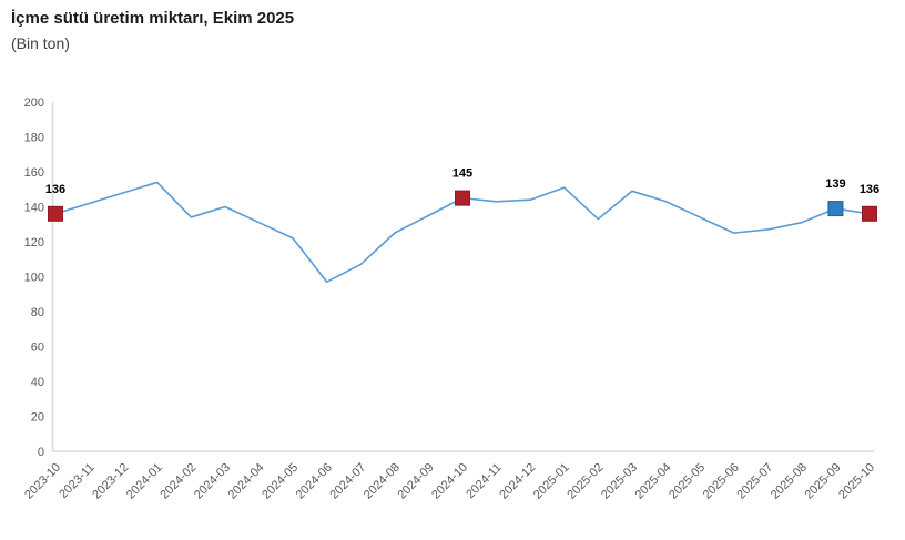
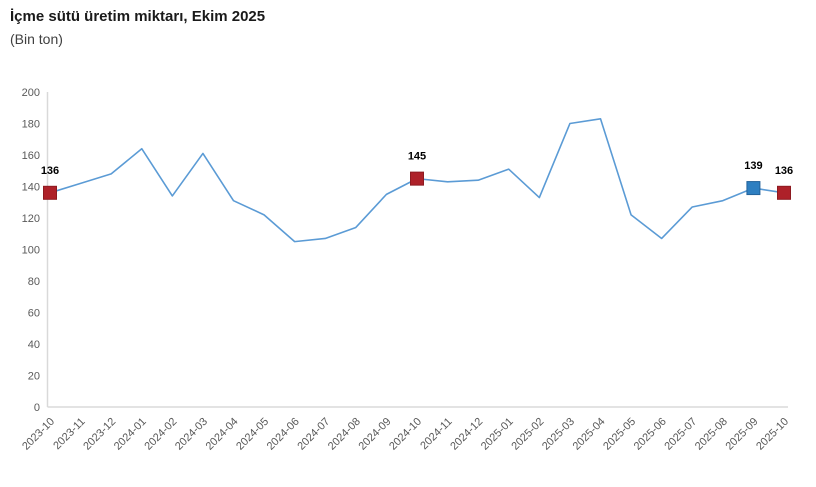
2024-01: 154 -> 164
2024-03: 140 -> 161
2024-06: 97 -> 105
2024-08: 125 -> 114
2025-03: 149 -> 180
2025-04: 143 -> 183
2025-05: 134 -> 122
2025-06: 125 -> 107
